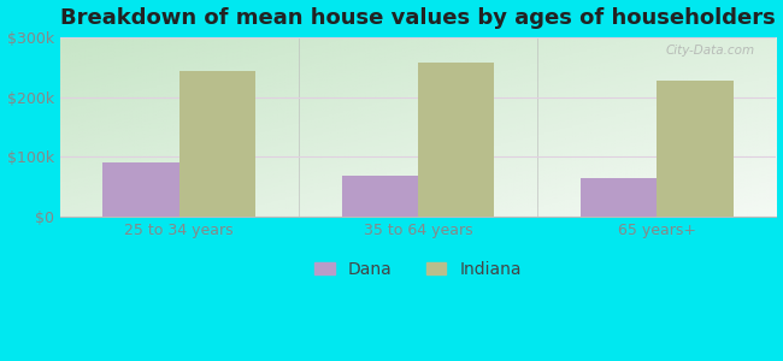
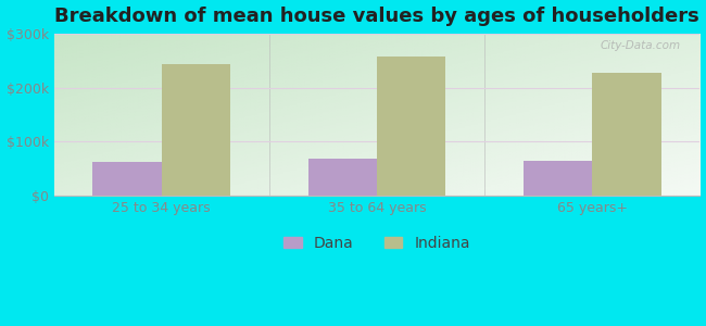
Dana/25 to 34 years: $90k -> $62k
